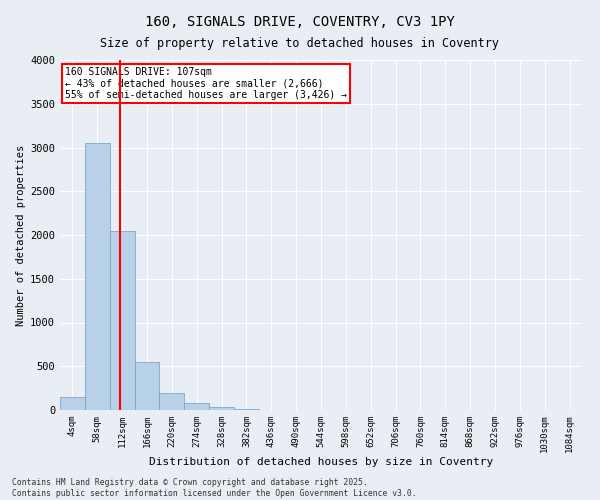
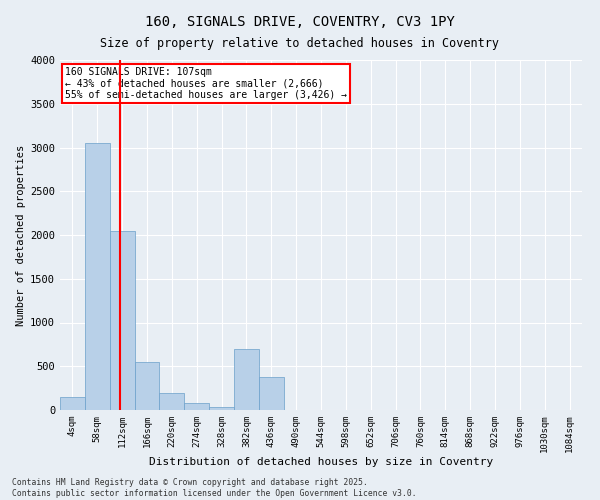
382sqm: 10 -> 700
436sqm: 0 -> 380
